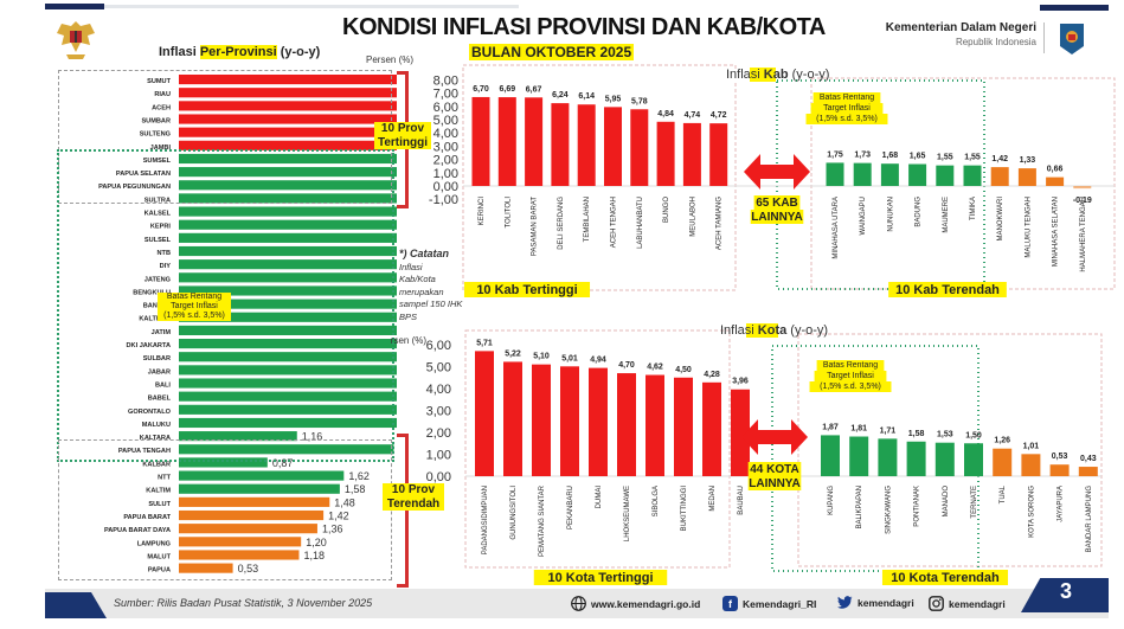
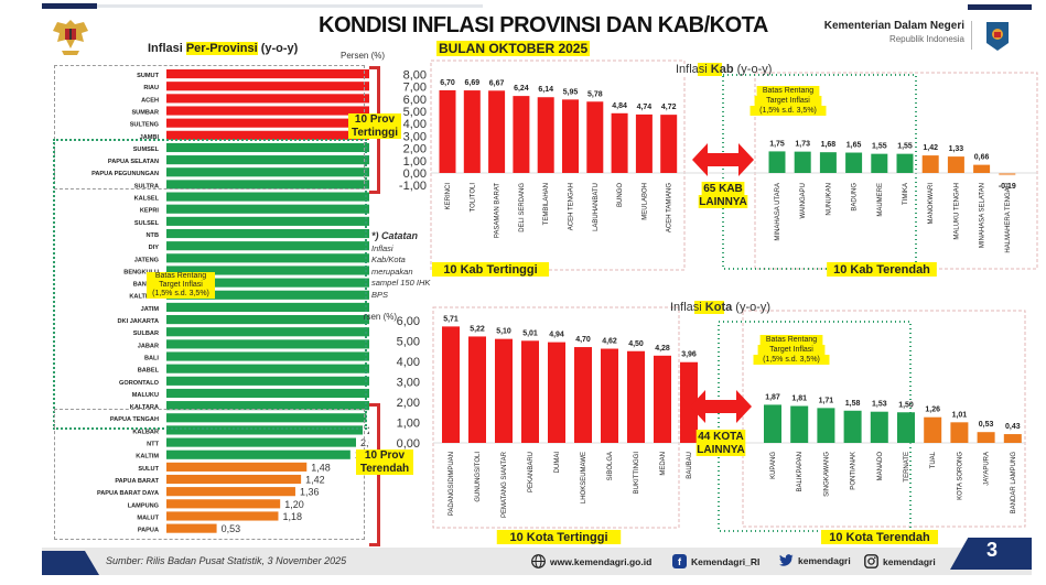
Inflasi Per-Provinsi (y-o-y)/SUMUT: 4,19 -> 4,97
Inflasi Per-Provinsi (y-o-y)/GORONTALO: 3,07 -> 2,44
Inflasi Per-Provinsi (y-o-y)/KALTARA: 1,16 -> 2,23
Inflasi Per-Provinsi (y-o-y)/KALBAR: 0,87 -> 2,07
Inflasi Per-Provinsi (y-o-y)/NTT: 1,62 -> 2,00
Inflasi Per-Provinsi (y-o-y)/KALTIM: 1,58 -> 1,94
